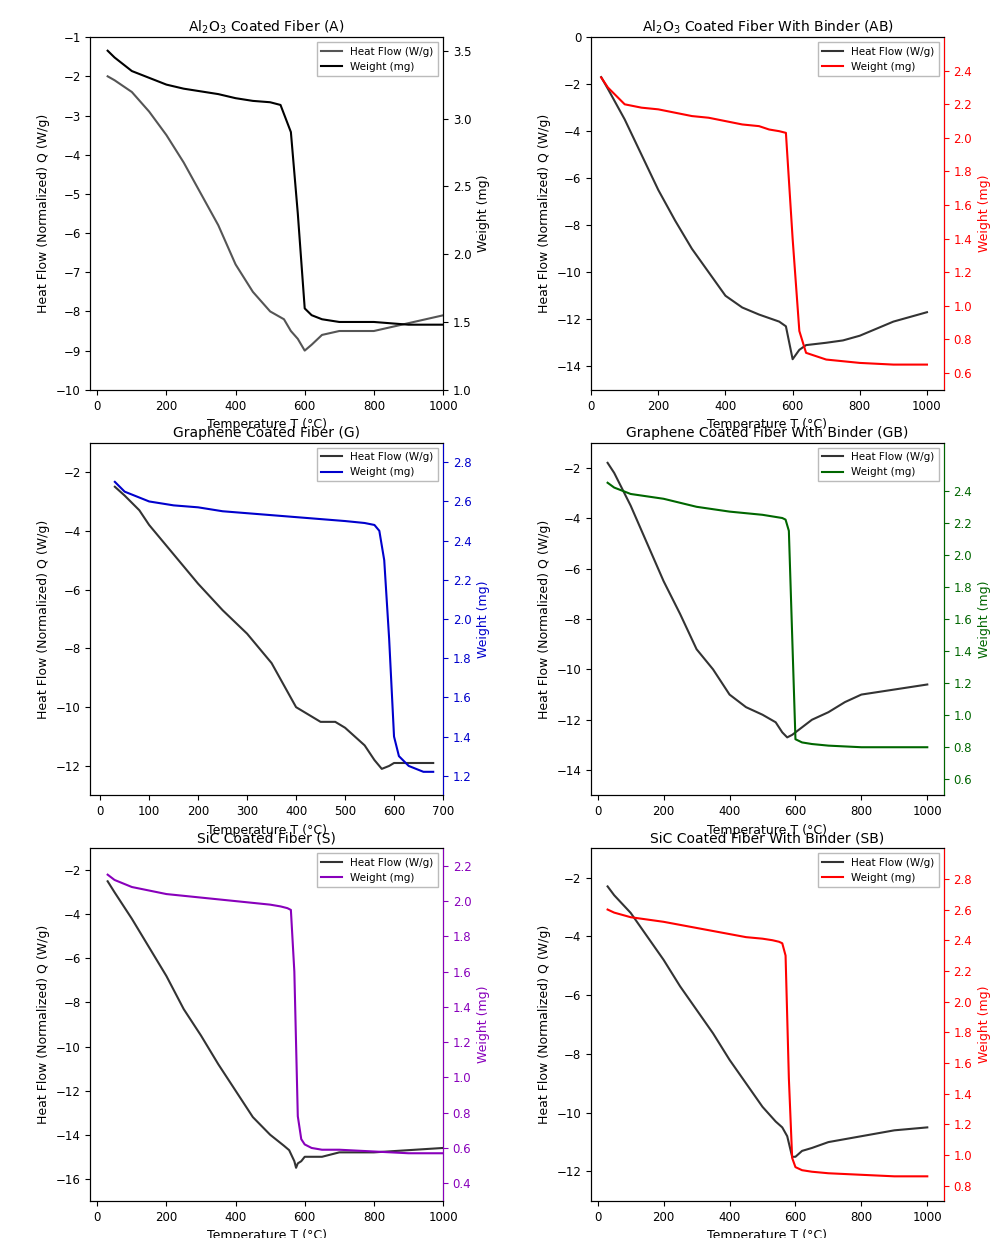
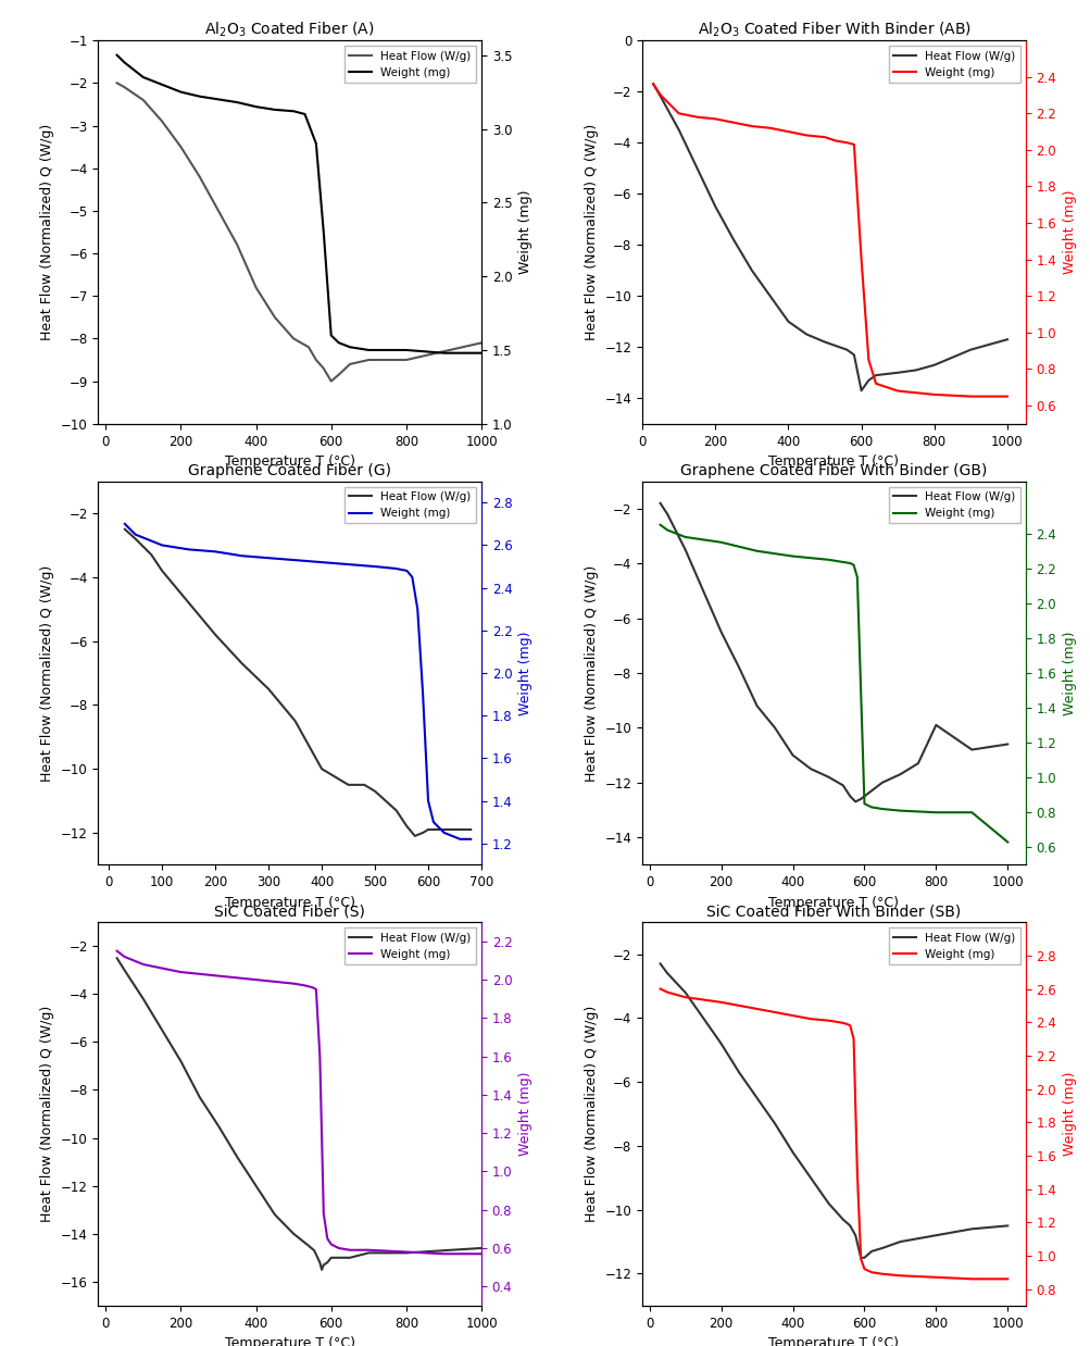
Graphene Coated Fiber With Binder (GB)/Heat Flow (W/g)/800: -11.0 -> -9.9
Graphene Coated Fiber With Binder (GB)/Weight (mg)/1000: 0.80 -> 0.63
